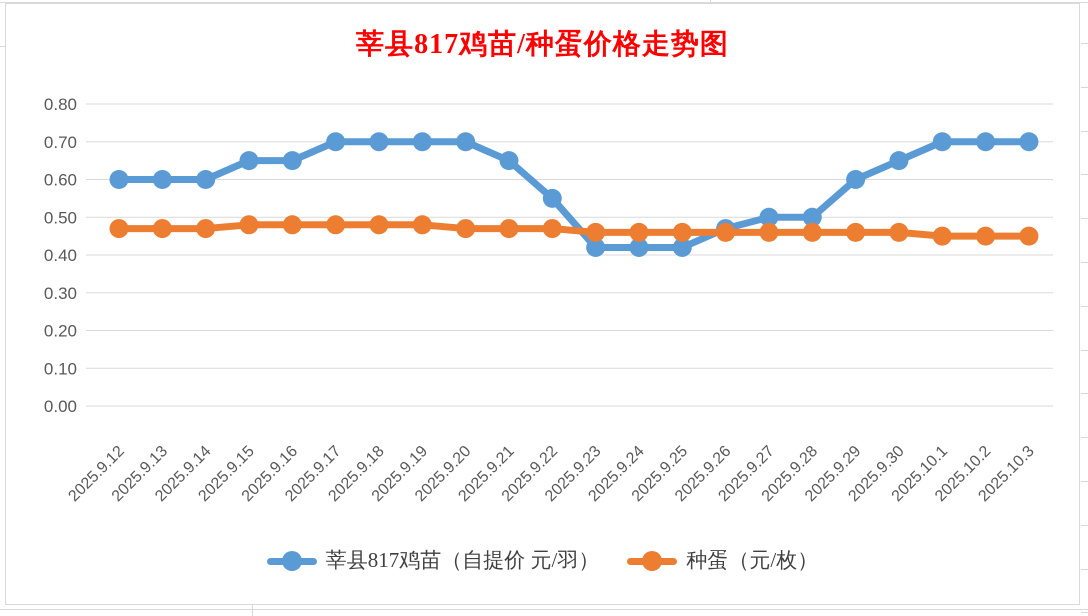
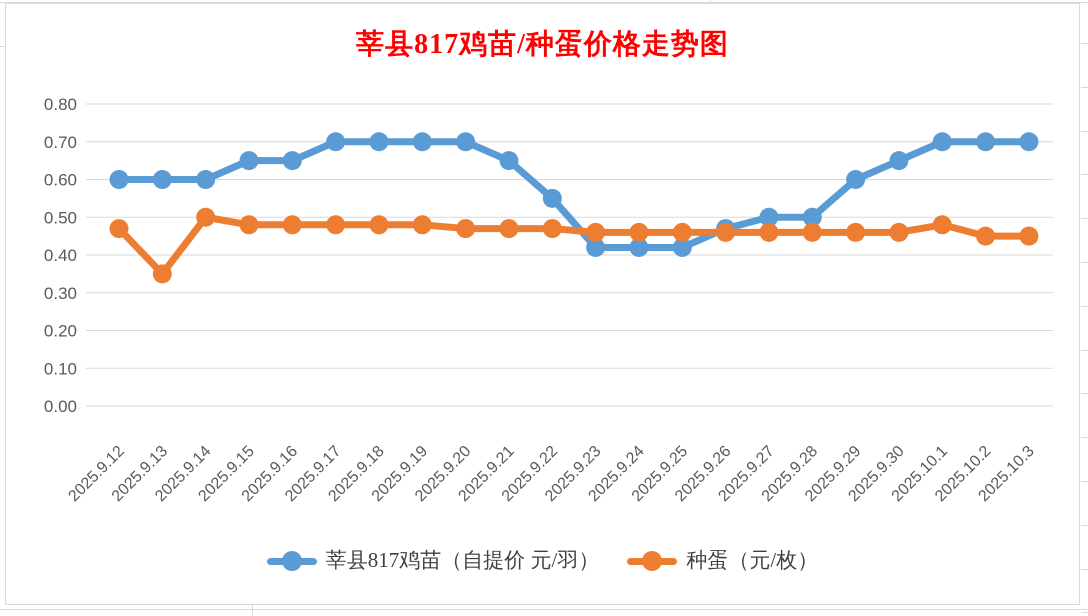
种蛋（元/枚）/2025.9.13: 0.47 -> 0.35
种蛋（元/枚）/2025.9.14: 0.47 -> 0.50
种蛋（元/枚）/2025.10.1: 0.45 -> 0.48
